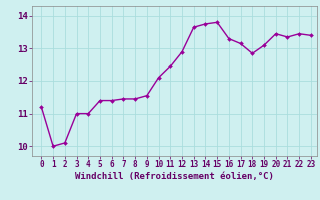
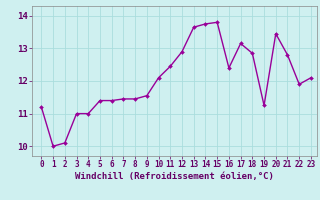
16: 13.30 -> 12.40
19: 13.10 -> 11.25
21: 13.35 -> 12.80
22: 13.45 -> 11.90
23: 13.40 -> 12.10
